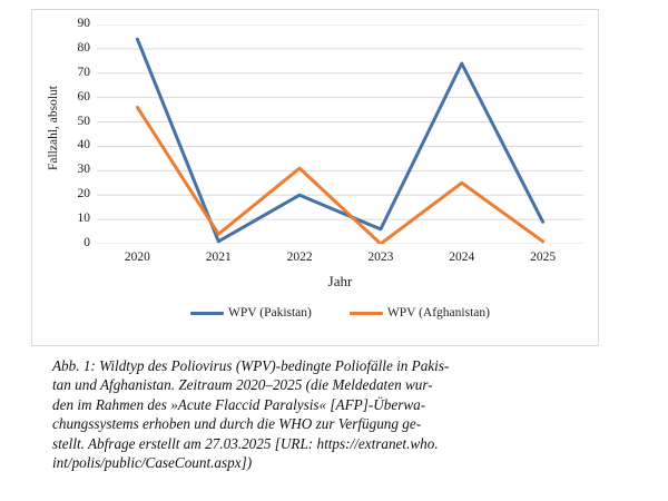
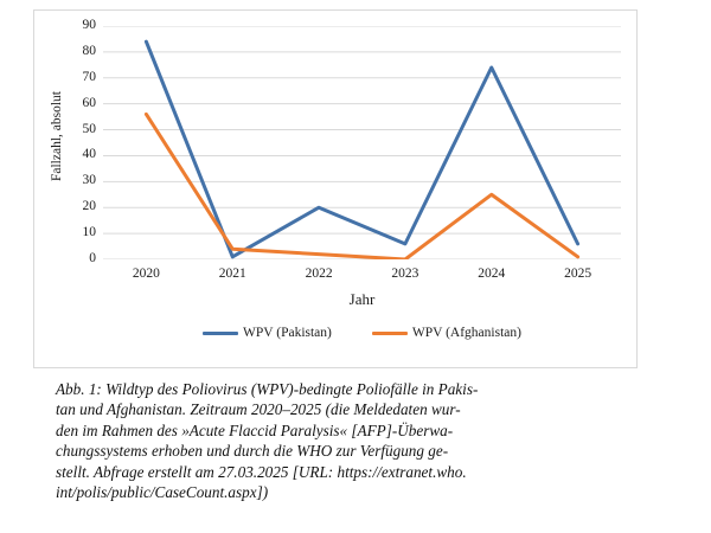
WPV (Afghanistan)/2022: 31 -> 2
WPV (Pakistan)/2025: 9 -> 6
